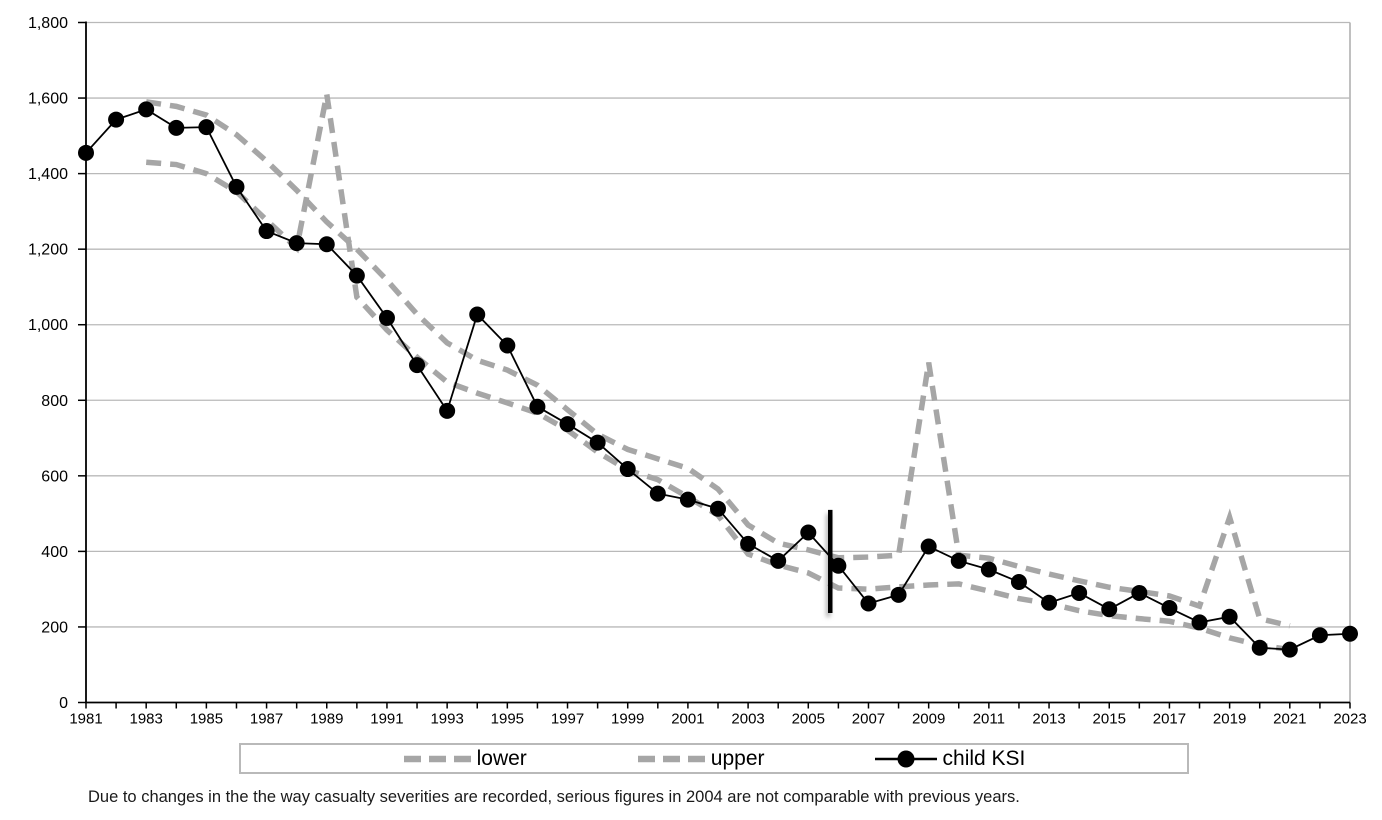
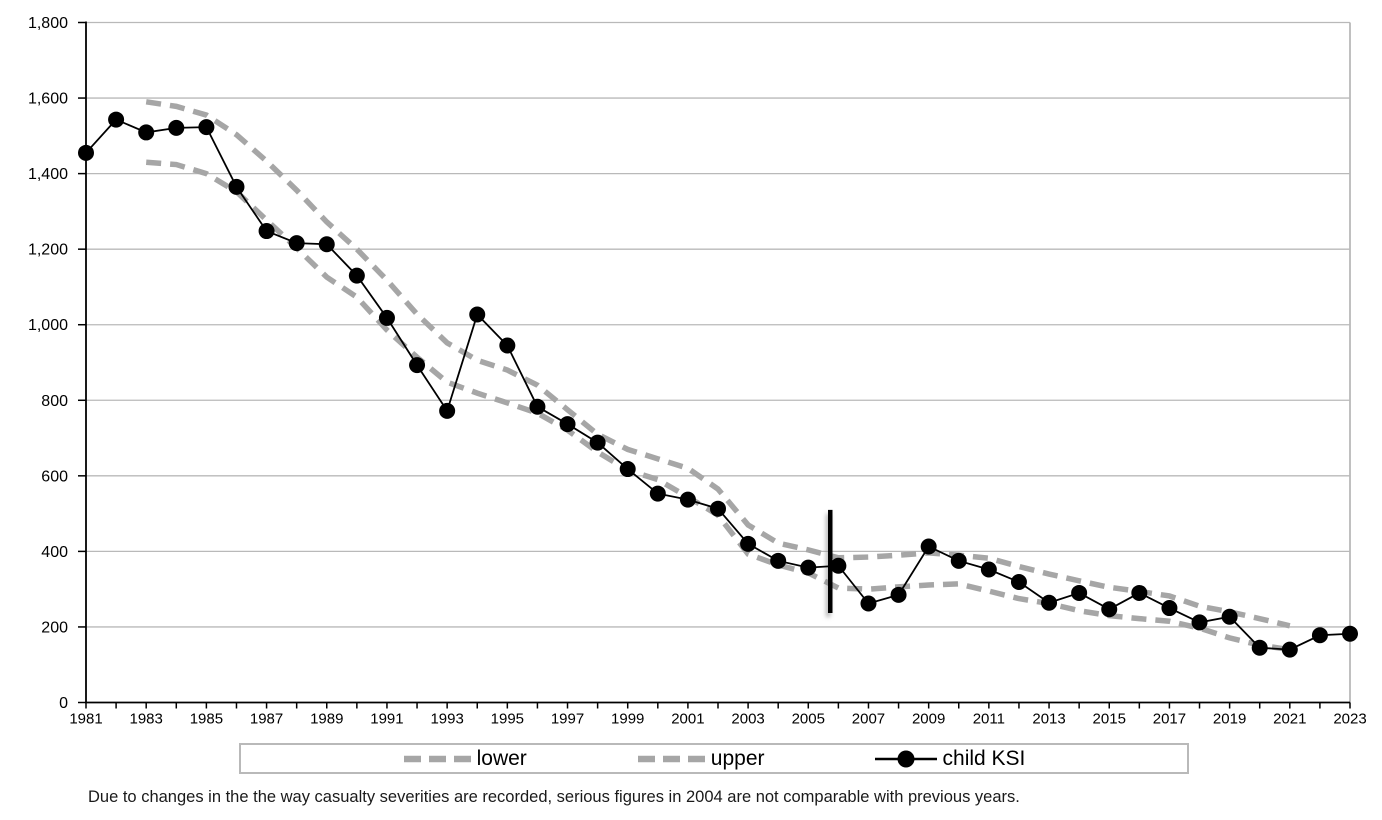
child KSI/1983: 1570 -> 1510
lower/1989: 1610 -> 1130
child KSI/2005: 450 -> 360
upper/2009: 900 -> 400
upper/2019: 490 -> 240
